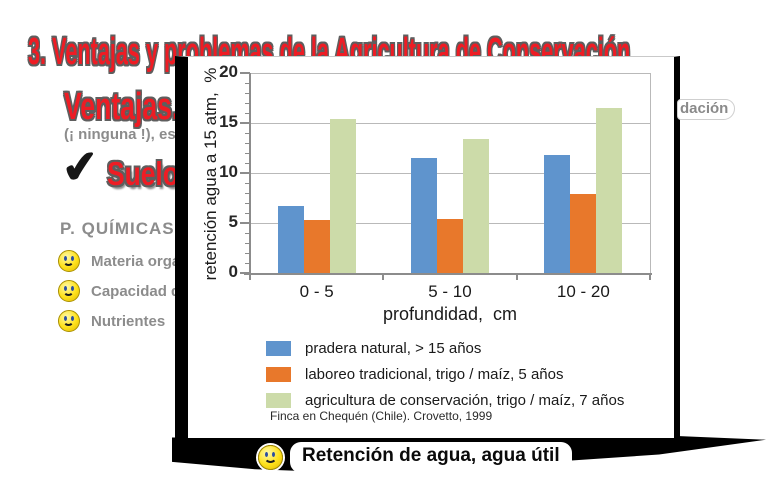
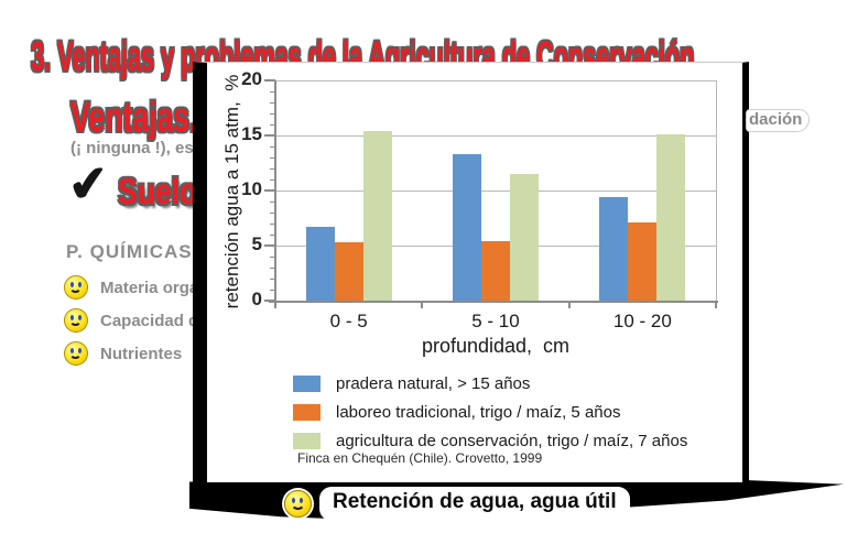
pradera natural, > 15 años/5 - 10: 11.5 -> 13.3
agricultura de conservación, trigo / maíz, 7 años/5 - 10: 13.4 -> 11.5
pradera natural, > 15 años/10 - 20: 11.8 -> 9.4
laboreo tradicional, trigo / maíz, 5 años/10 - 20: 7.9 -> 7.1
agricultura de conservación, trigo / maíz, 7 años/10 - 20: 16.5 -> 15.1
